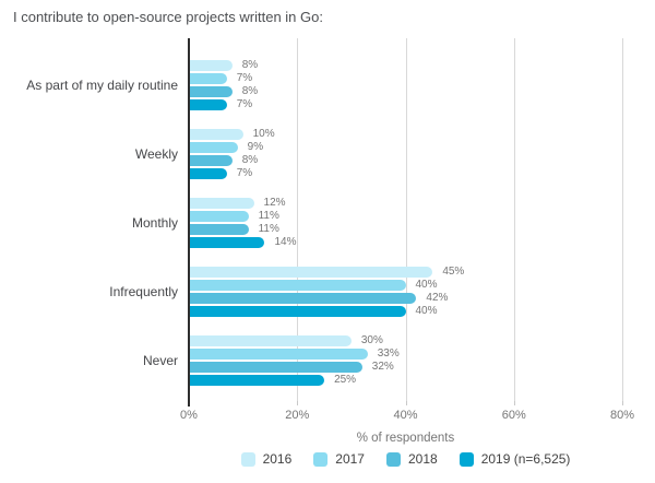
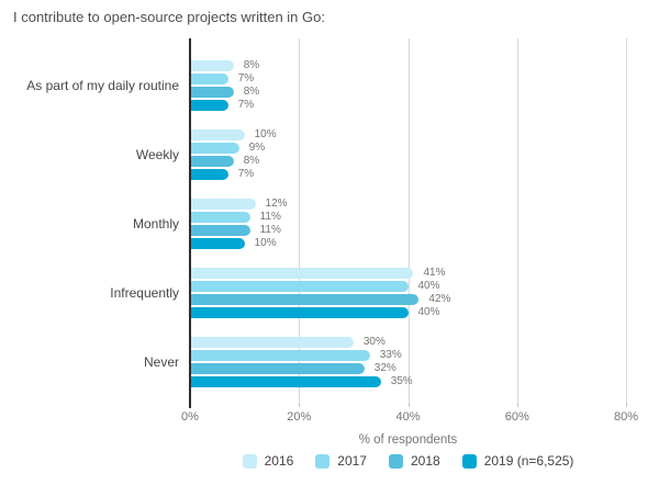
2019 (n=6,525)/Monthly: 14% -> 10%
2016/Infrequently: 45% -> 41%
2019 (n=6,525)/Never: 25% -> 35%
